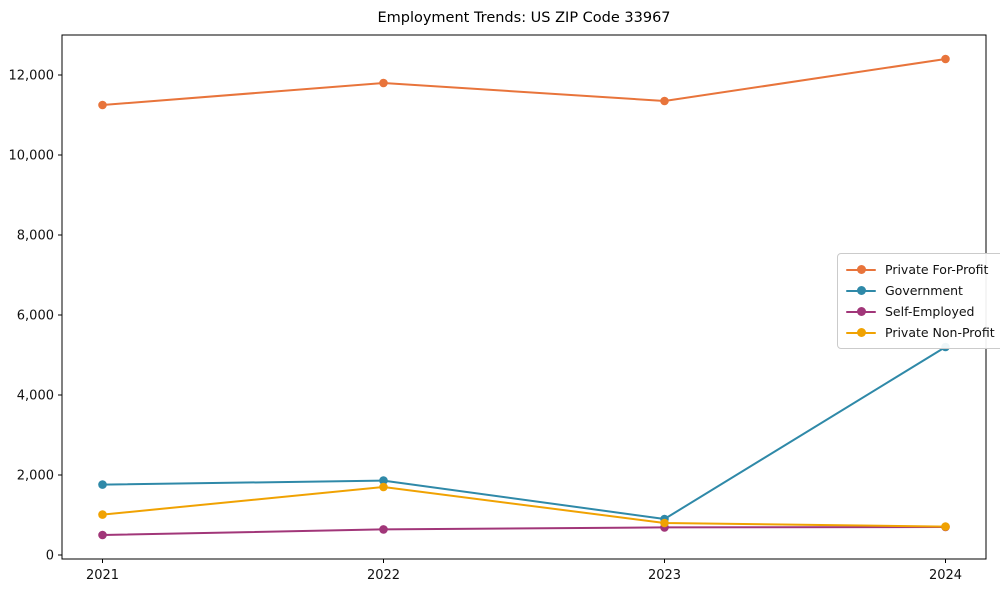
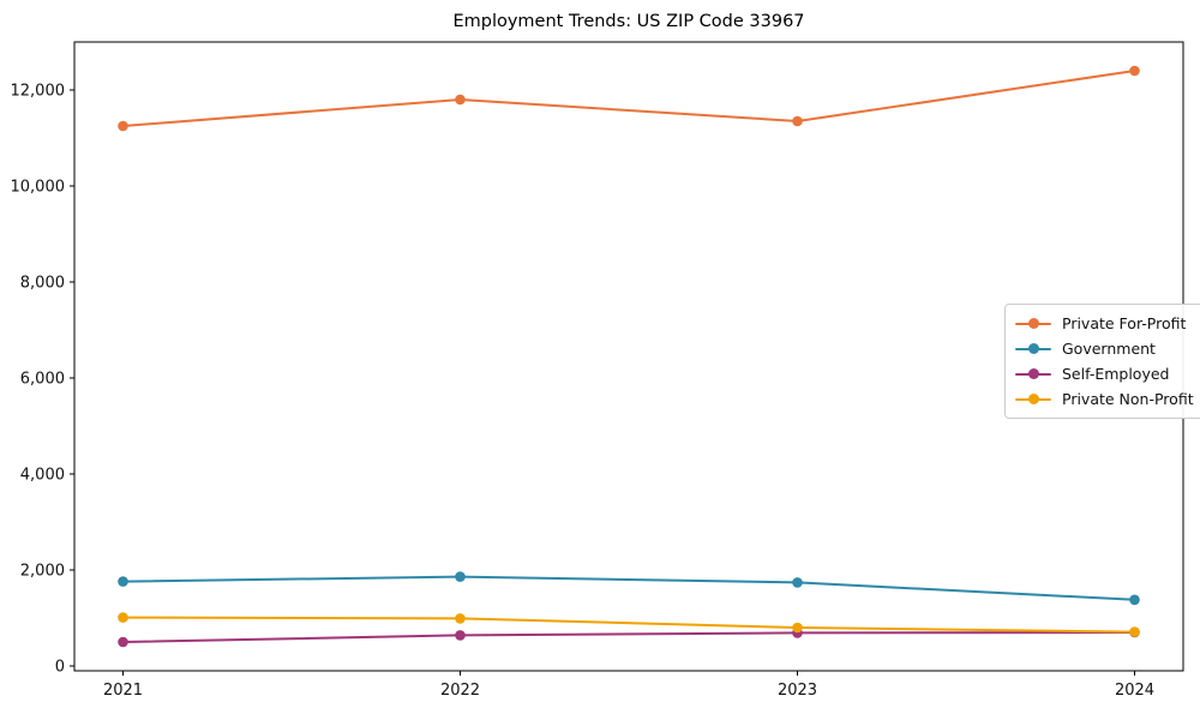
Private Non-Profit/2022: 1700 -> 1000
Government/2023: 900 -> 1700
Government/2024: 5200 -> 1400
